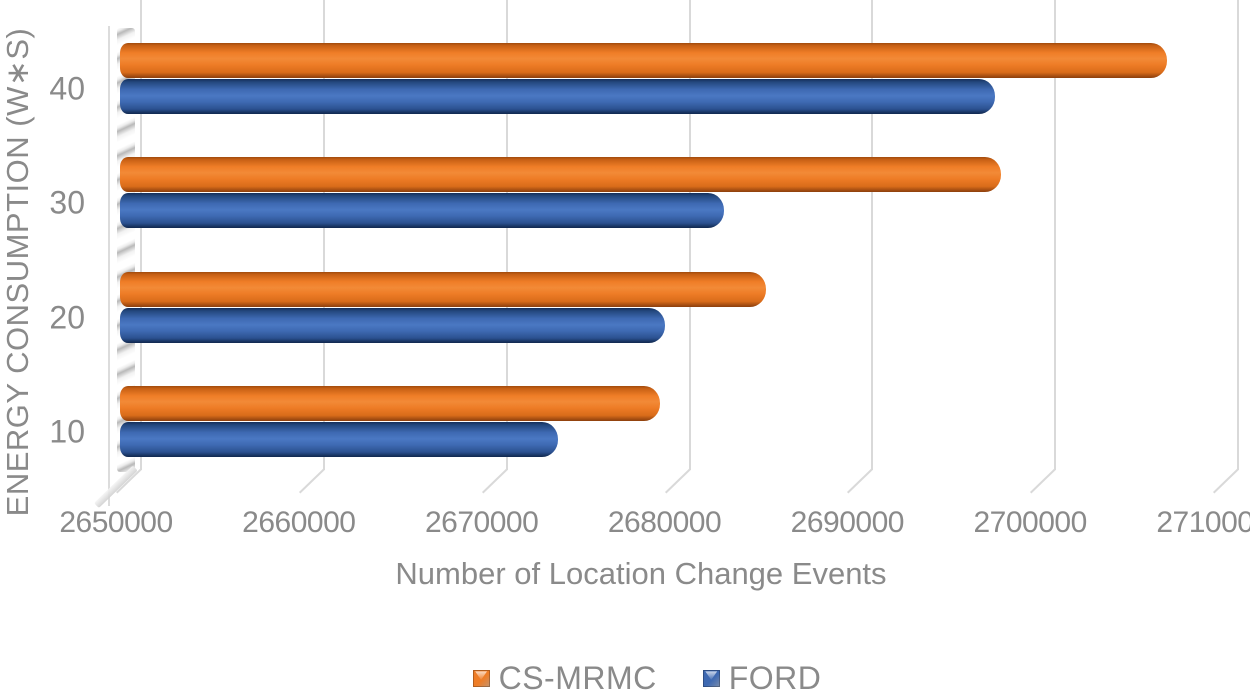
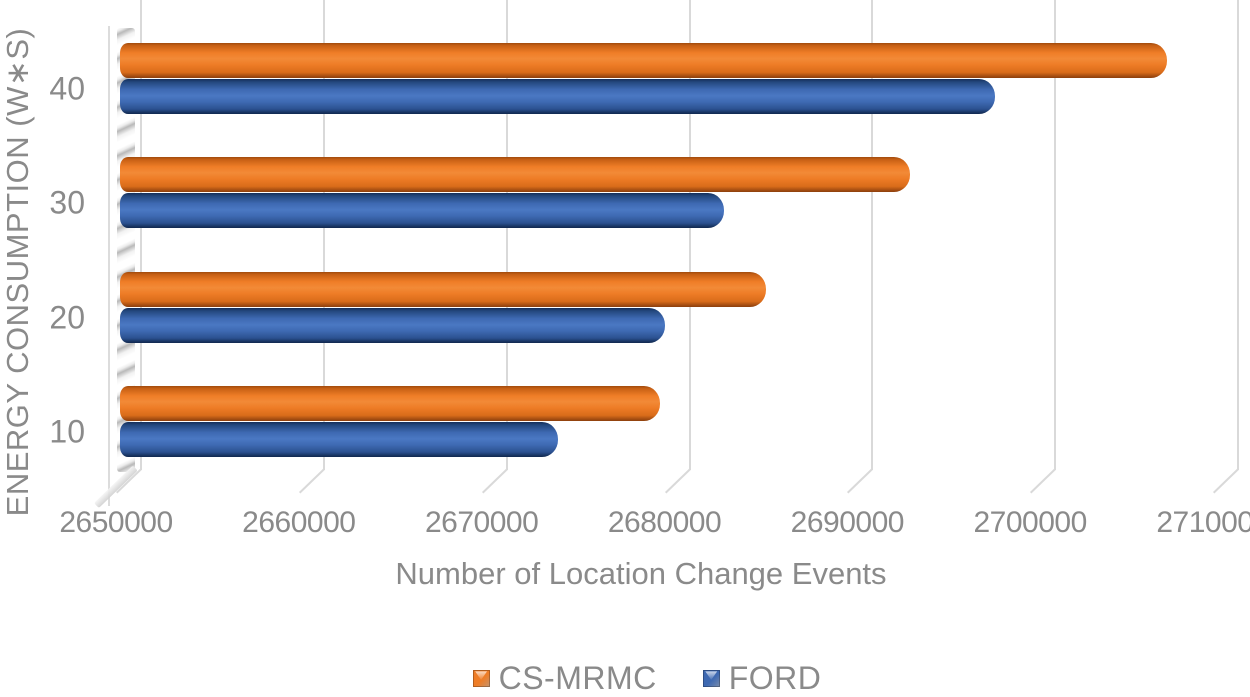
CS-MRMC/30: 2698200 -> 2693200
